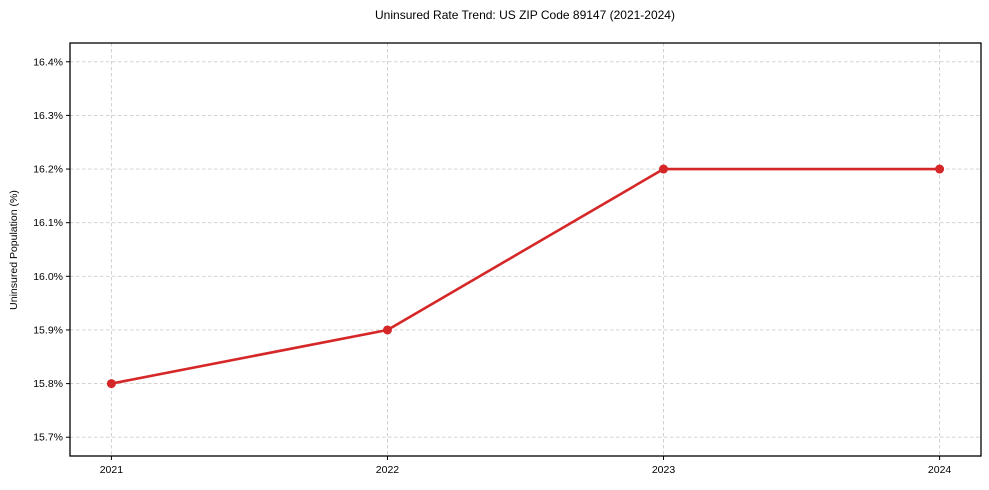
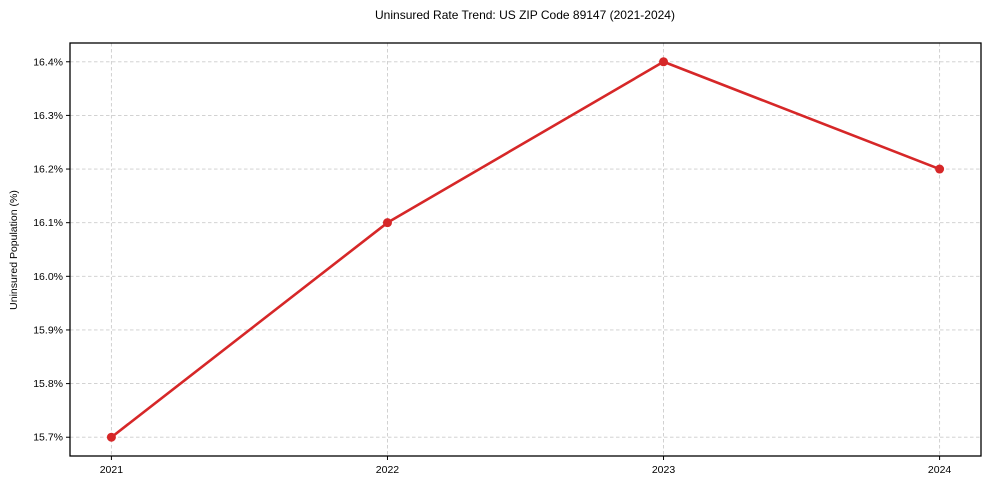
2021: 15.8% -> 15.7%
2022: 15.9% -> 16.1%
2023: 16.2% -> 16.4%
